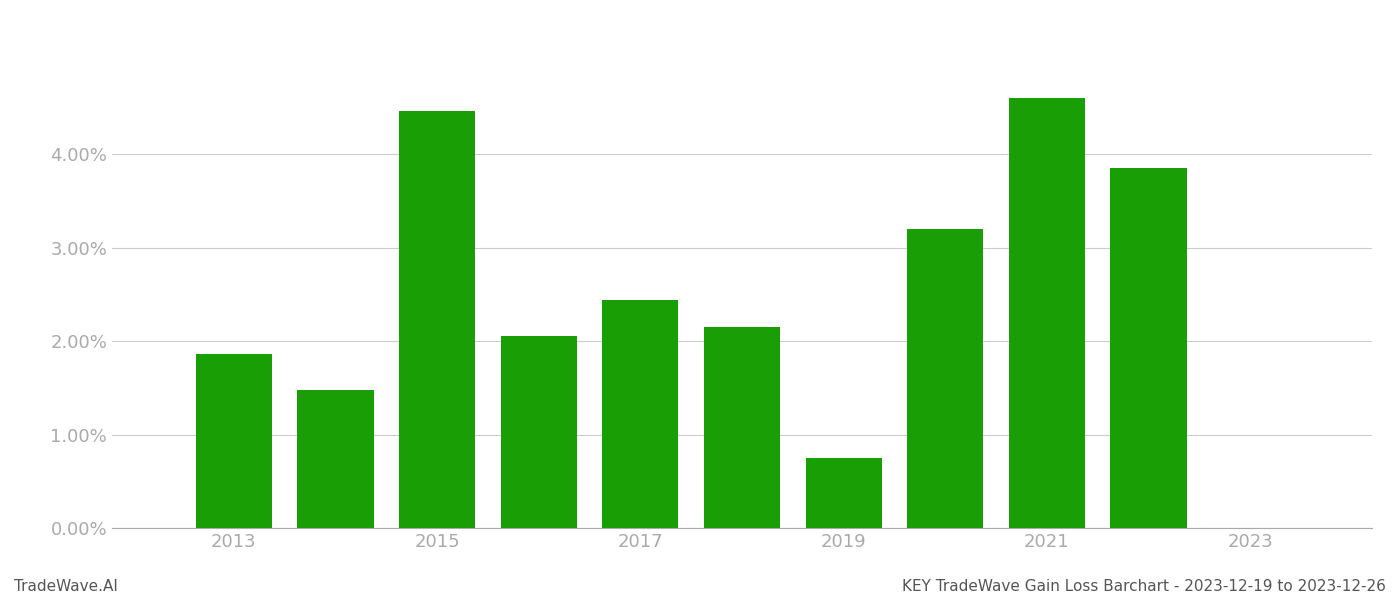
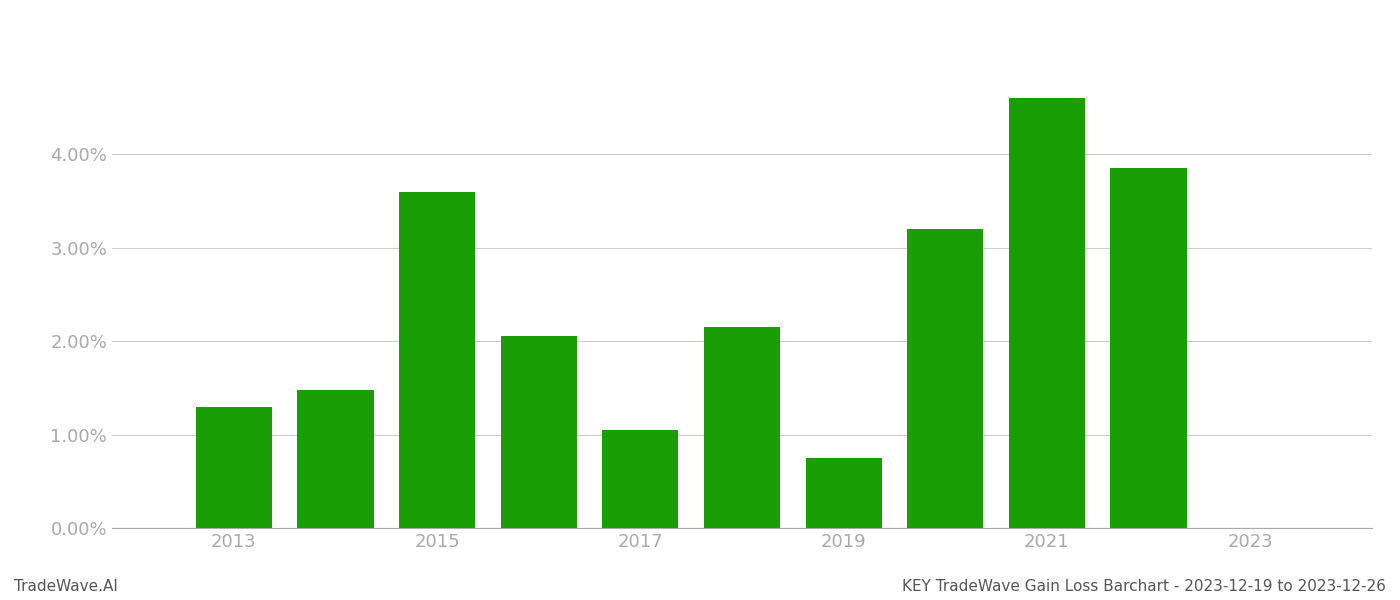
2013: 1.86% -> 1.30%
2015: 4.46% -> 3.60%
2017: 2.44% -> 1.05%
